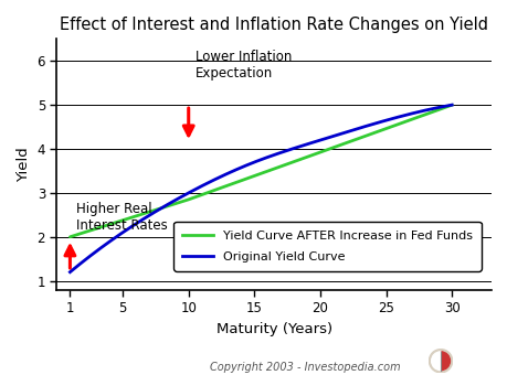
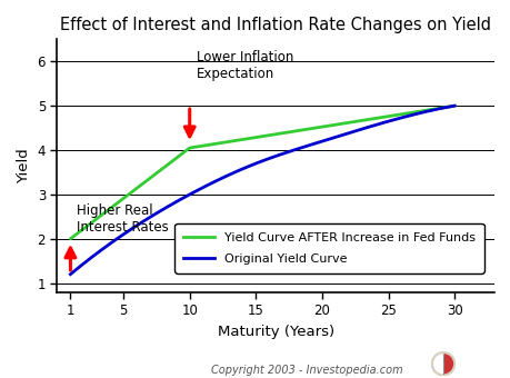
Yield Curve AFTER Increase in Fed Funds/10: 2.85 -> 4.05
